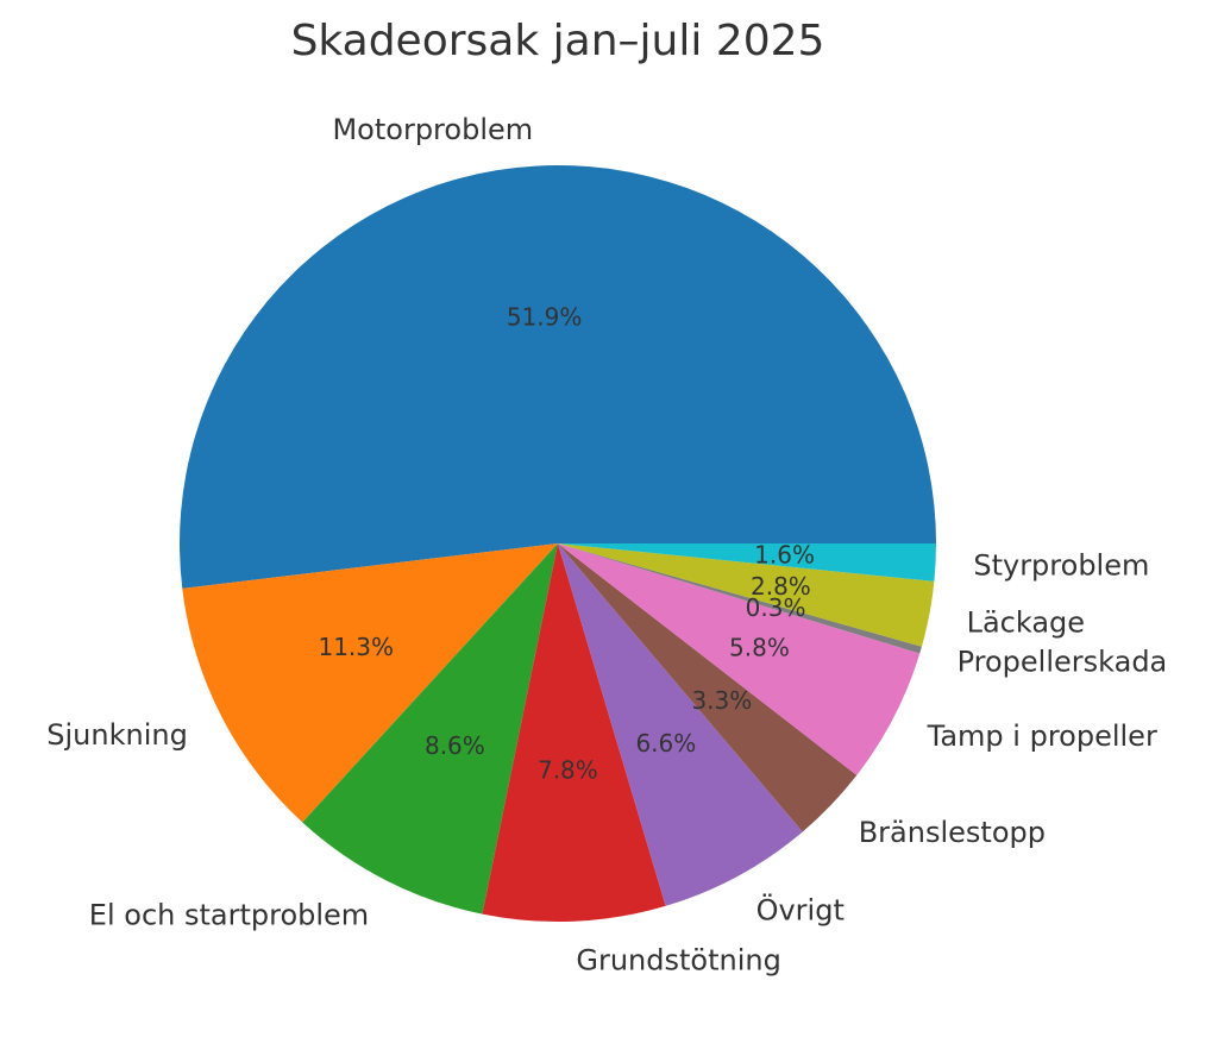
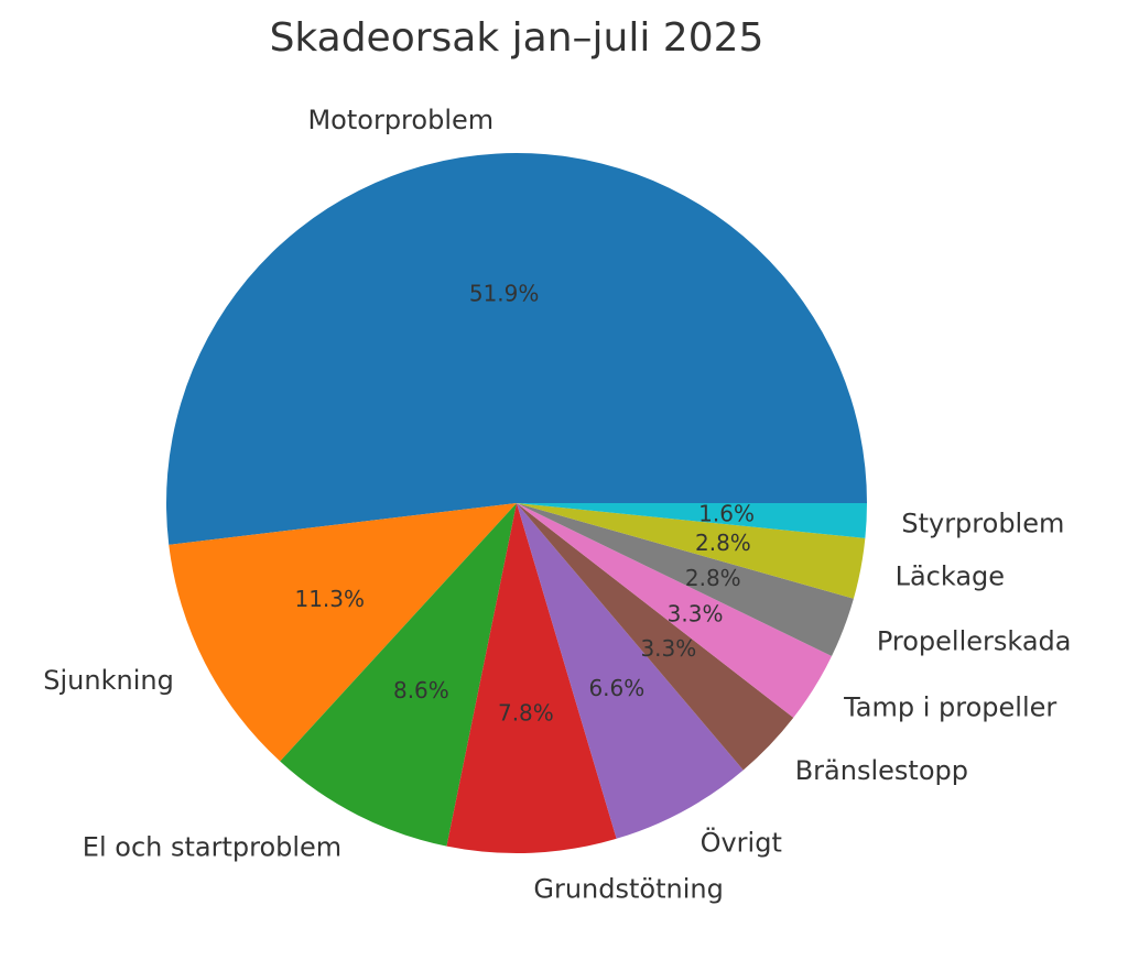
Tamp i propeller: 5.8% -> 3.3%
Propellerskada: 0.3% -> 2.8%
